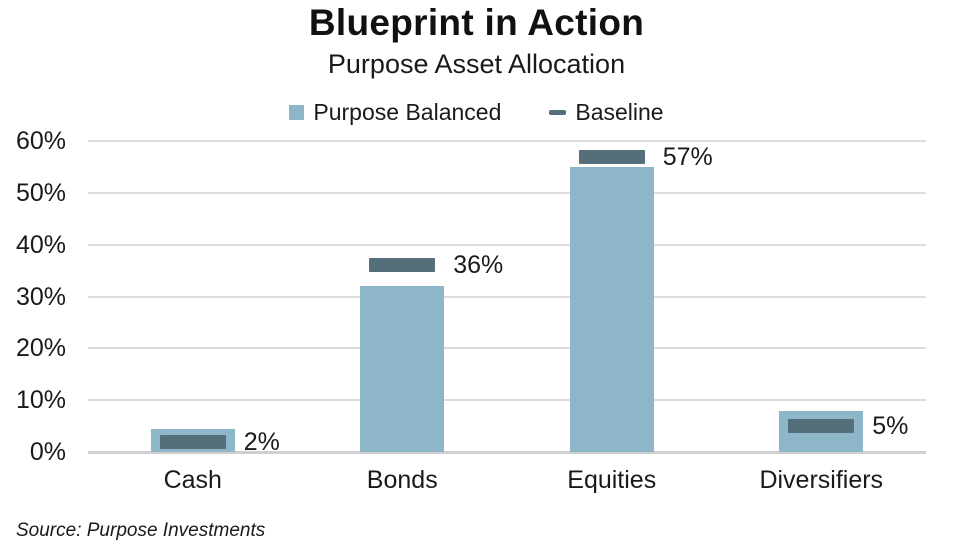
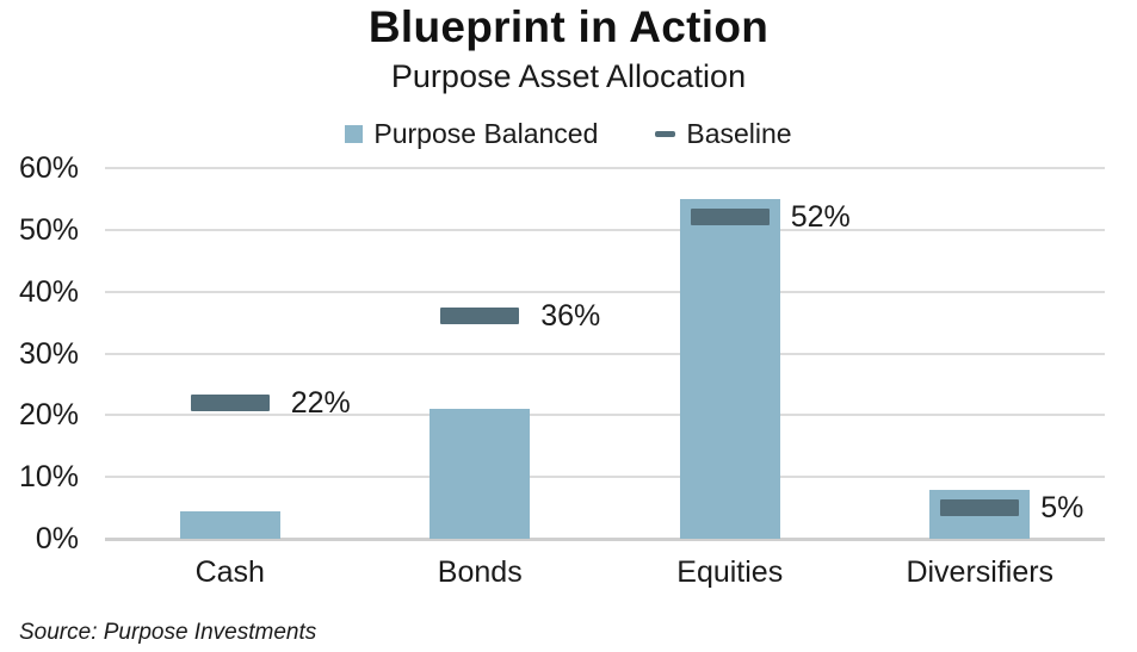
Baseline/Cash: 2% -> 22%
Purpose Balanced/Bonds: 32% -> 21%
Baseline/Equities: 57% -> 52%
